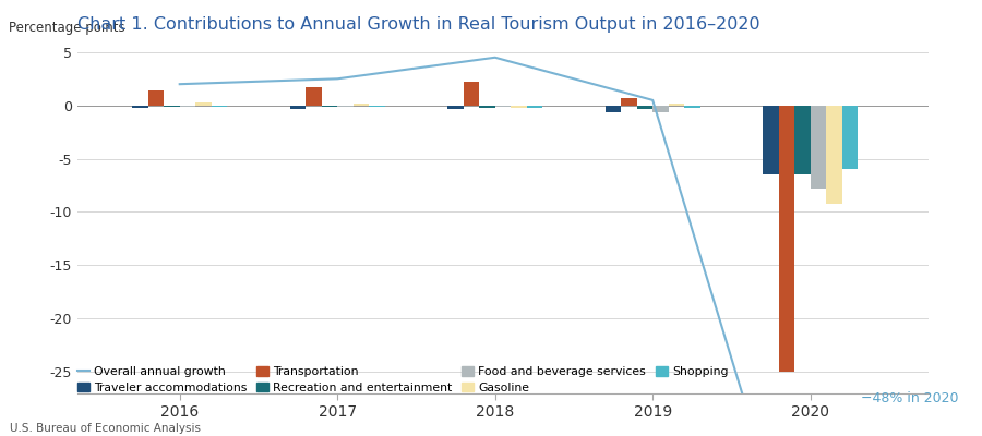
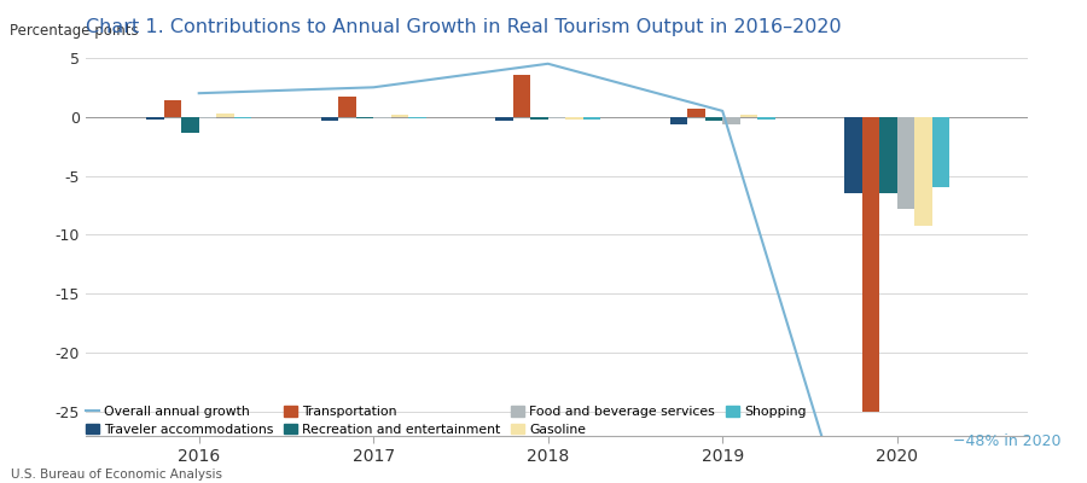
Recreation and entertainment/2016: -0.1 -> -1.4
Transportation/2018: 2.2 -> 3.6
